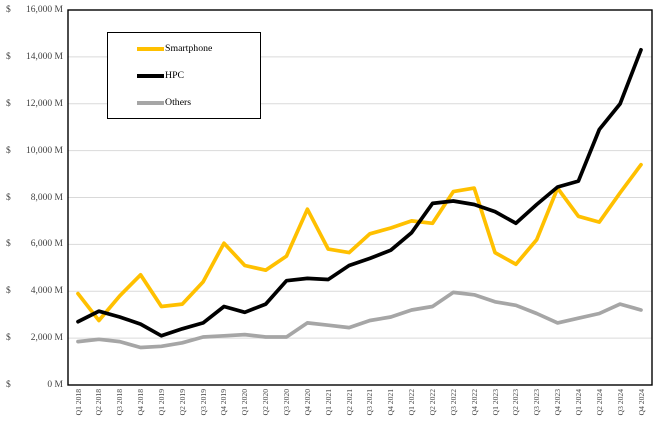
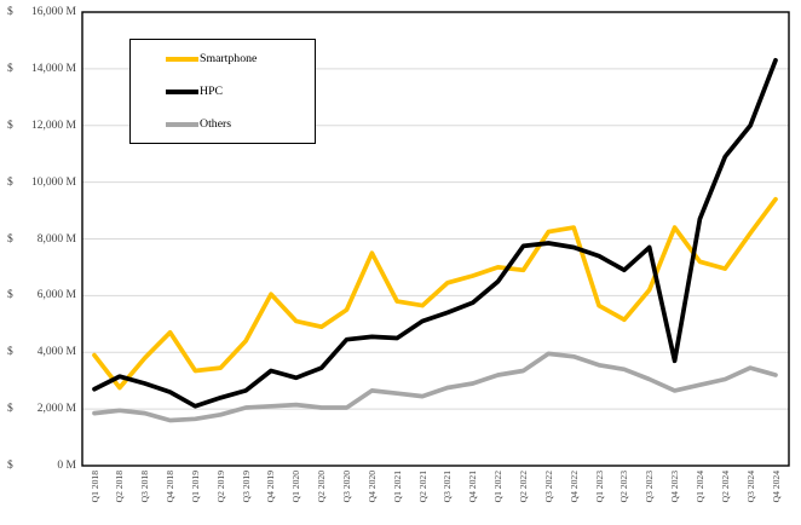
HPC/Q4 2023: 8400M -> 3700M
